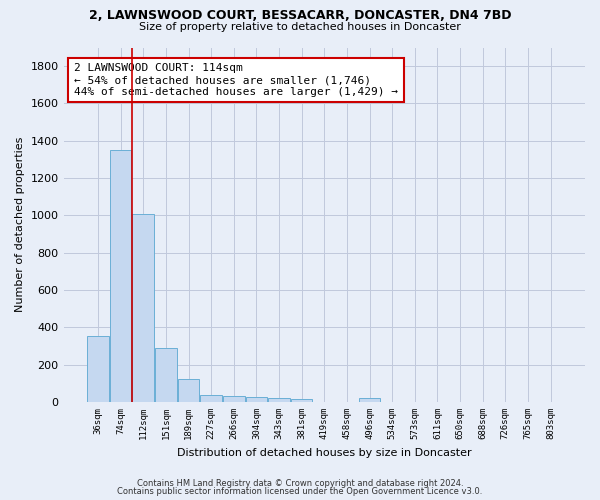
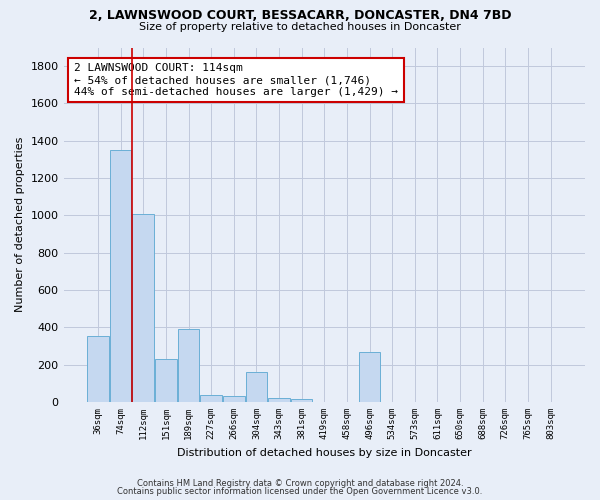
151sqm: 290 -> 230
189sqm: 120 -> 390
304sqm: 30 -> 160
496sqm: 20 -> 270
